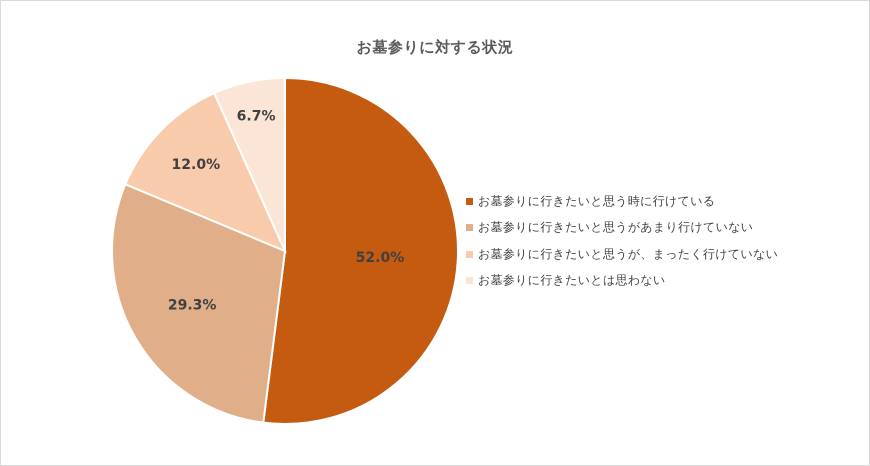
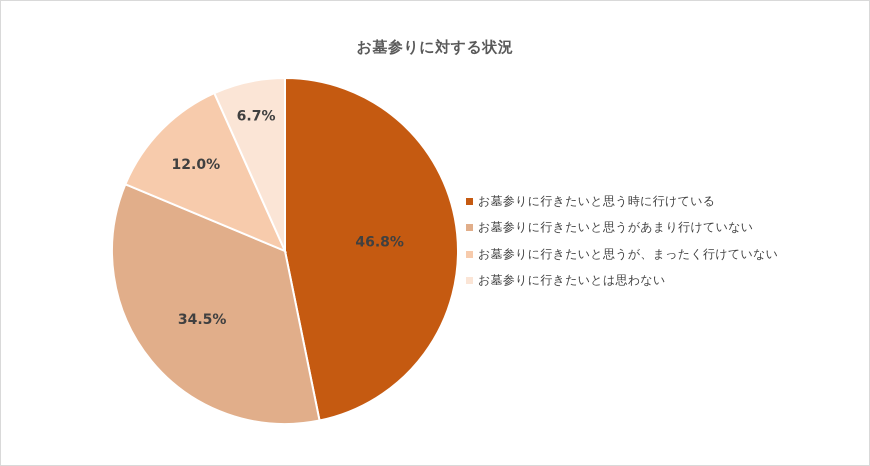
お墓参りに行きたいと思う時に行けている: 52.0% -> 46.8%
お墓参りに行きたいと思うがあまり行けていない: 29.3% -> 34.5%
